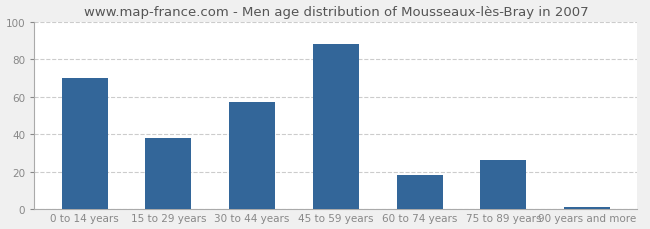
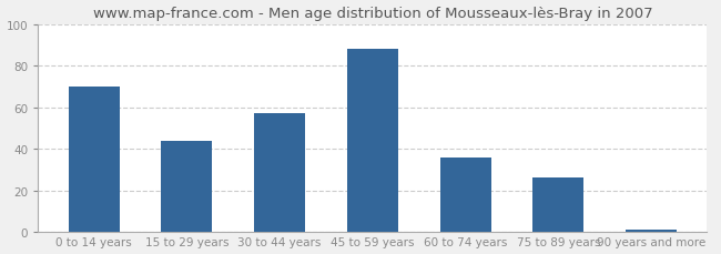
15 to 29 years: 38 -> 44
60 to 74 years: 18 -> 36
